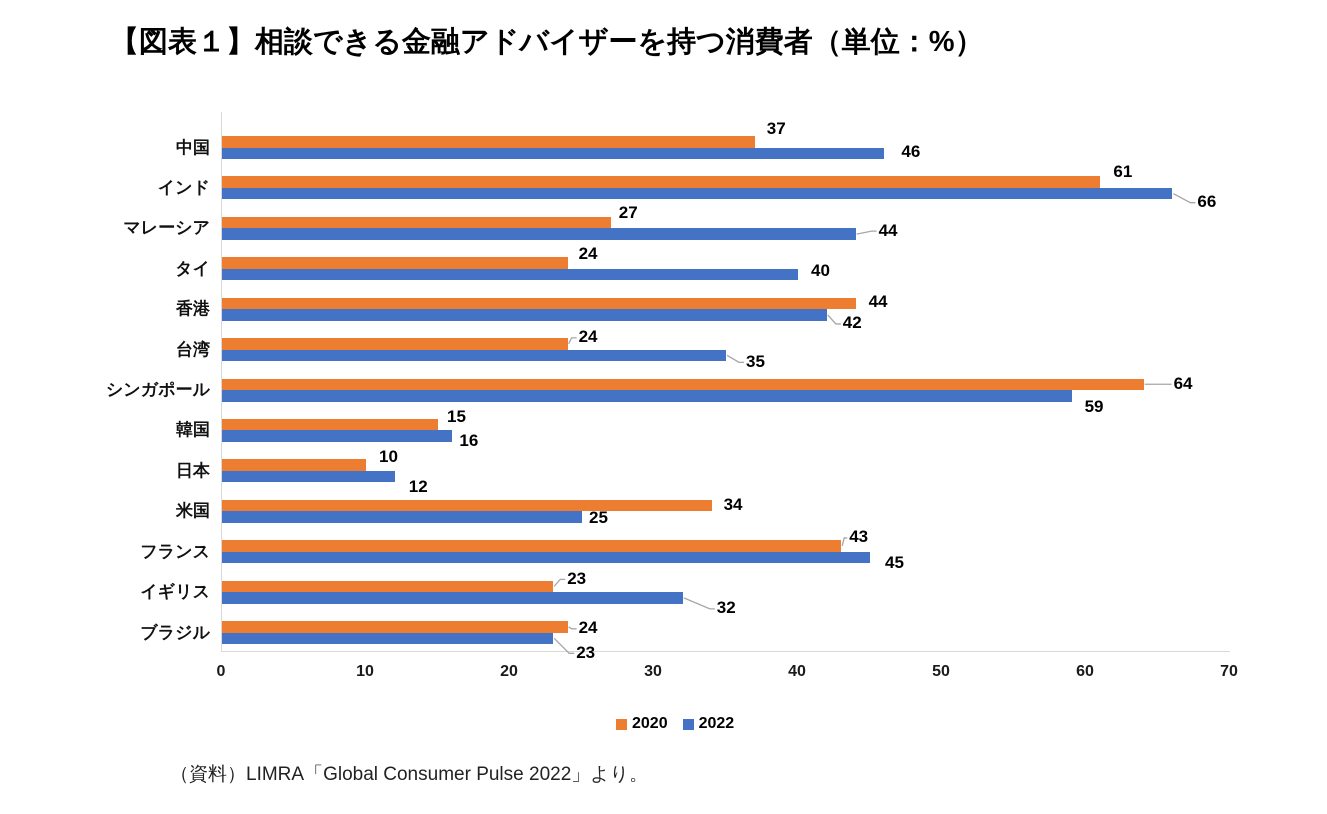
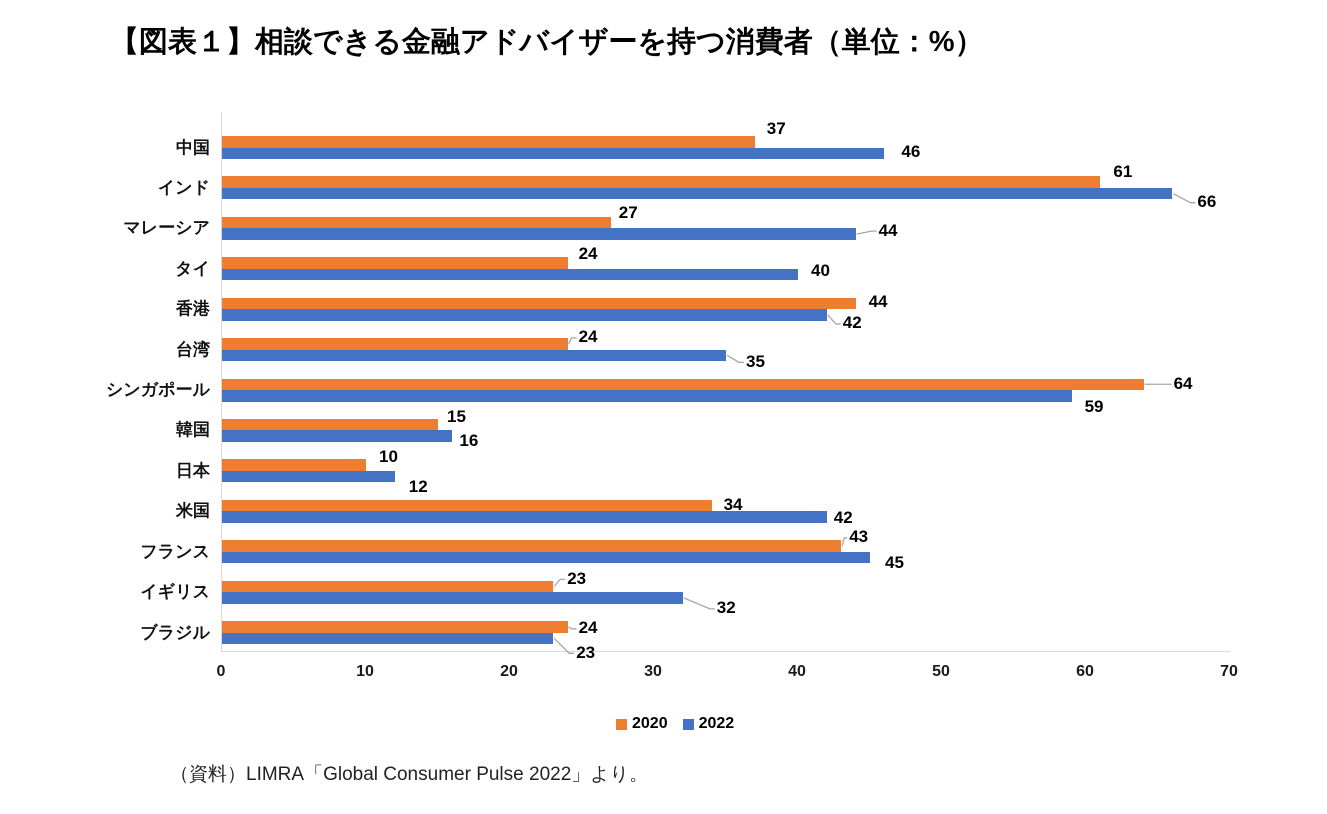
2022/米国: 25 -> 42
